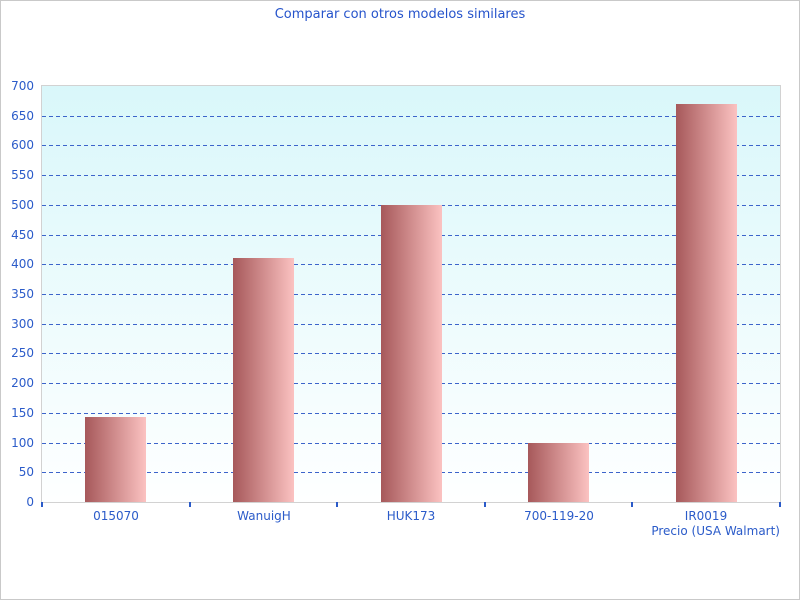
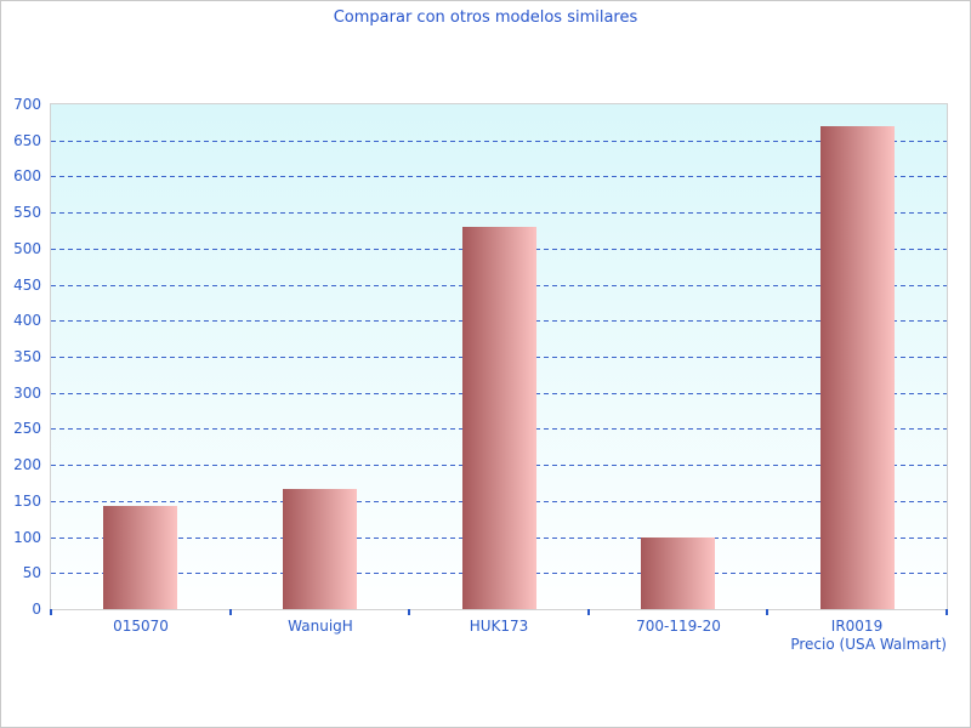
WanuigH: 410 -> 170
HUK173: 500 -> 530
